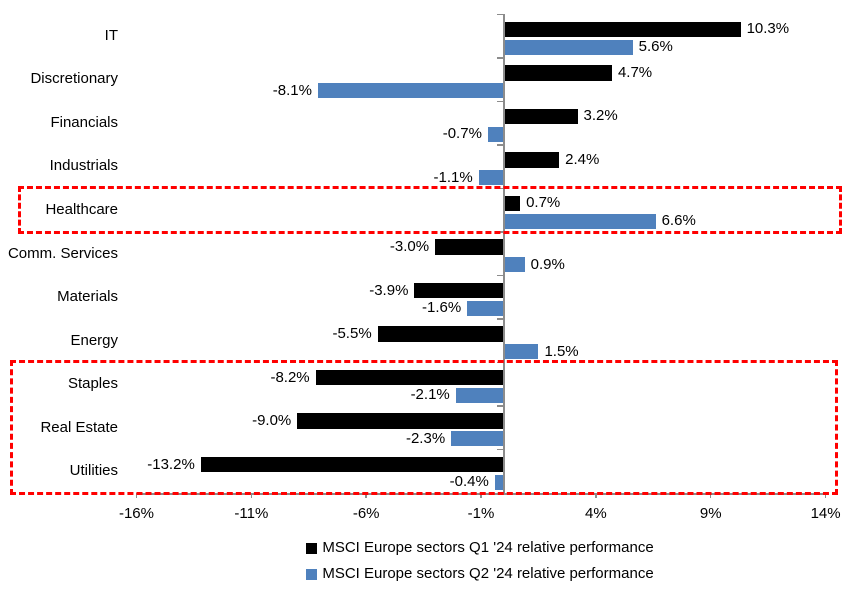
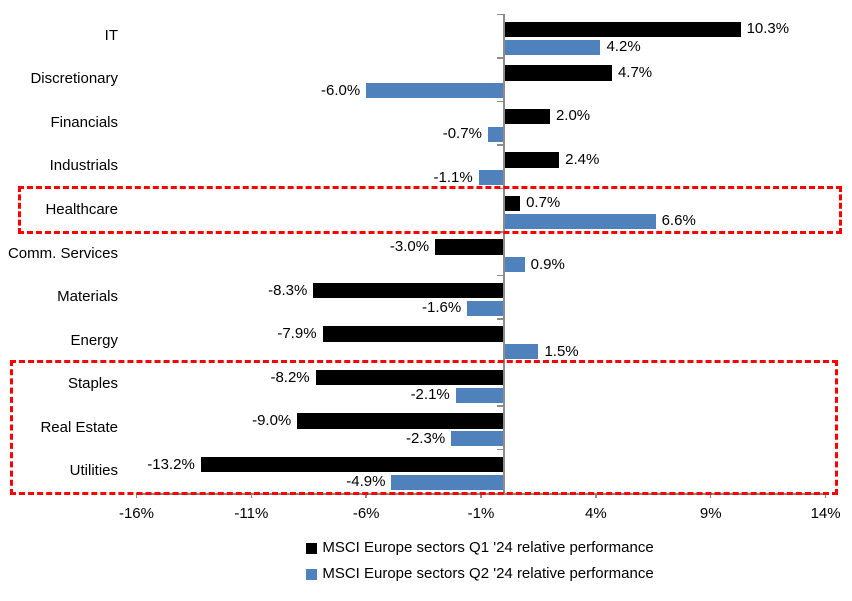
MSCI Europe sectors Q2 '24 relative performance/IT: 5.6% -> 4.2%
MSCI Europe sectors Q2 '24 relative performance/Discretionary: -8.1% -> -6.0%
MSCI Europe sectors Q1 '24 relative performance/Financials: 3.2% -> 2.0%
MSCI Europe sectors Q1 '24 relative performance/Materials: -3.9% -> -8.3%
MSCI Europe sectors Q1 '24 relative performance/Energy: -5.5% -> -7.9%
MSCI Europe sectors Q2 '24 relative performance/Utilities: -0.4% -> -4.9%
